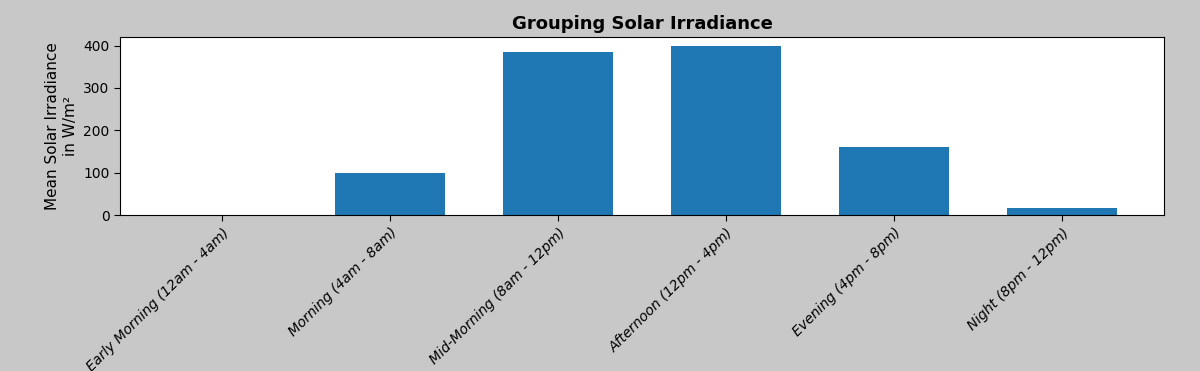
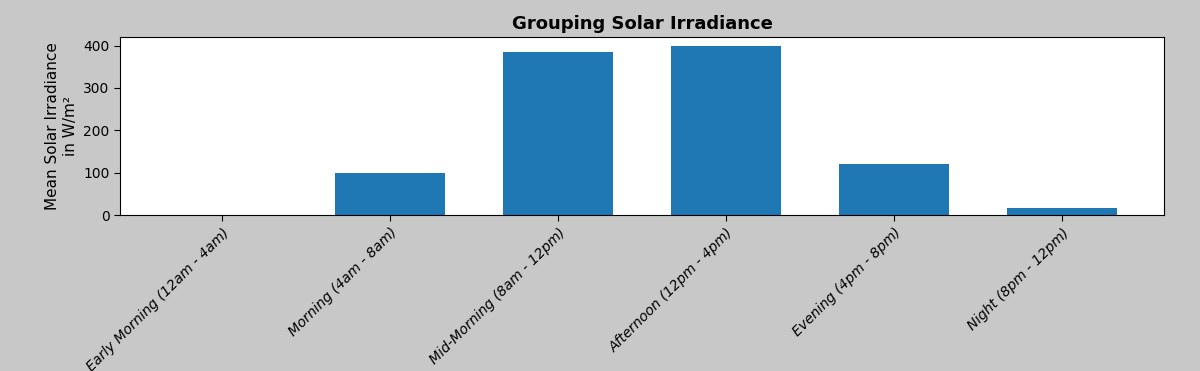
Evening (4pm - 8pm): 160 -> 120
